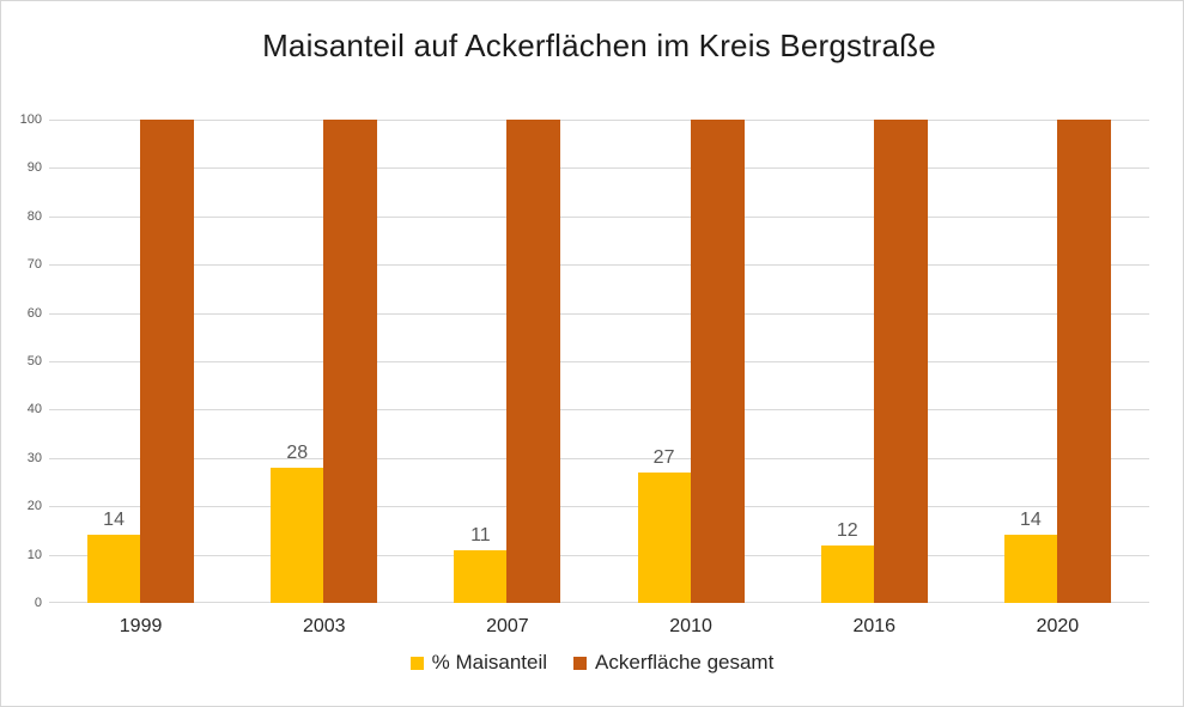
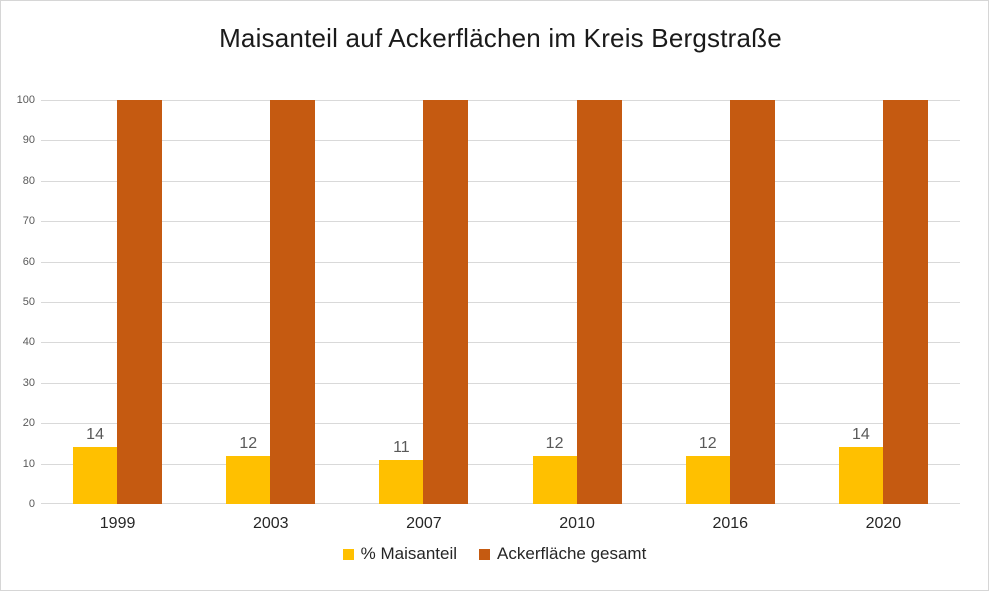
% Maisanteil/2003: 28 -> 12
% Maisanteil/2010: 27 -> 12
